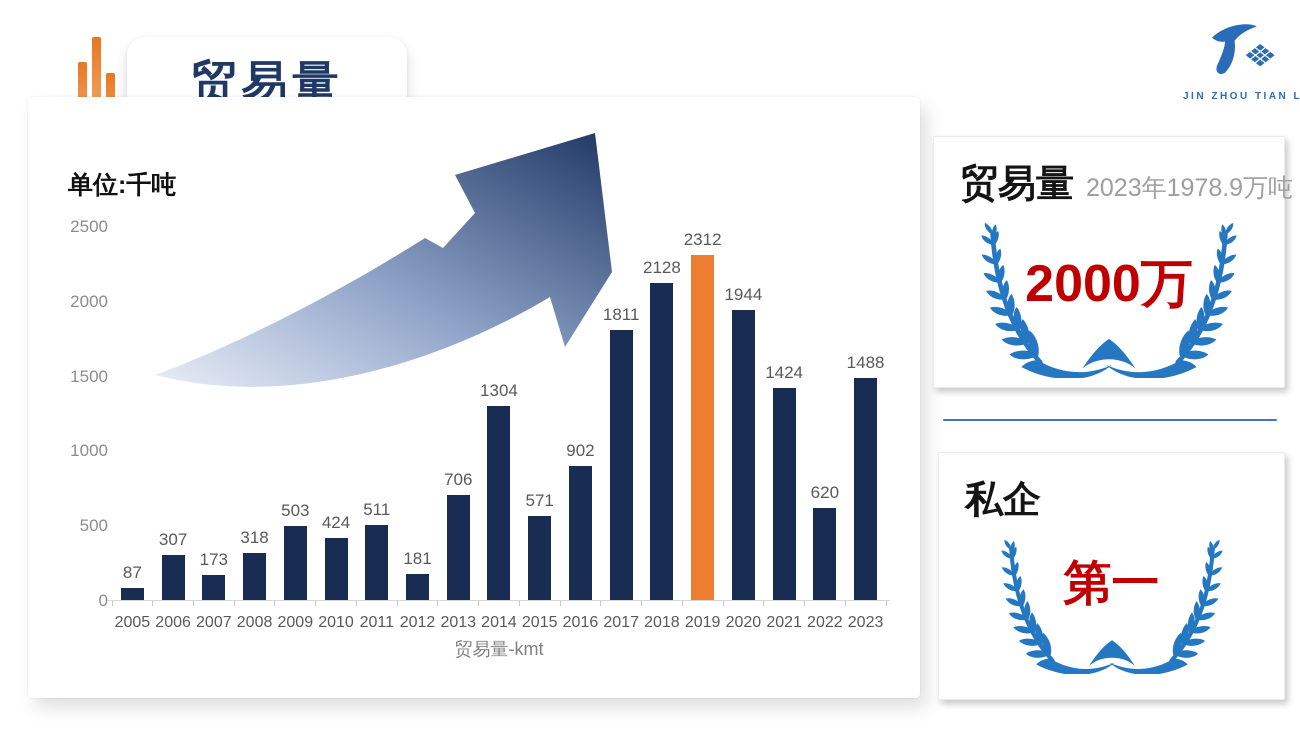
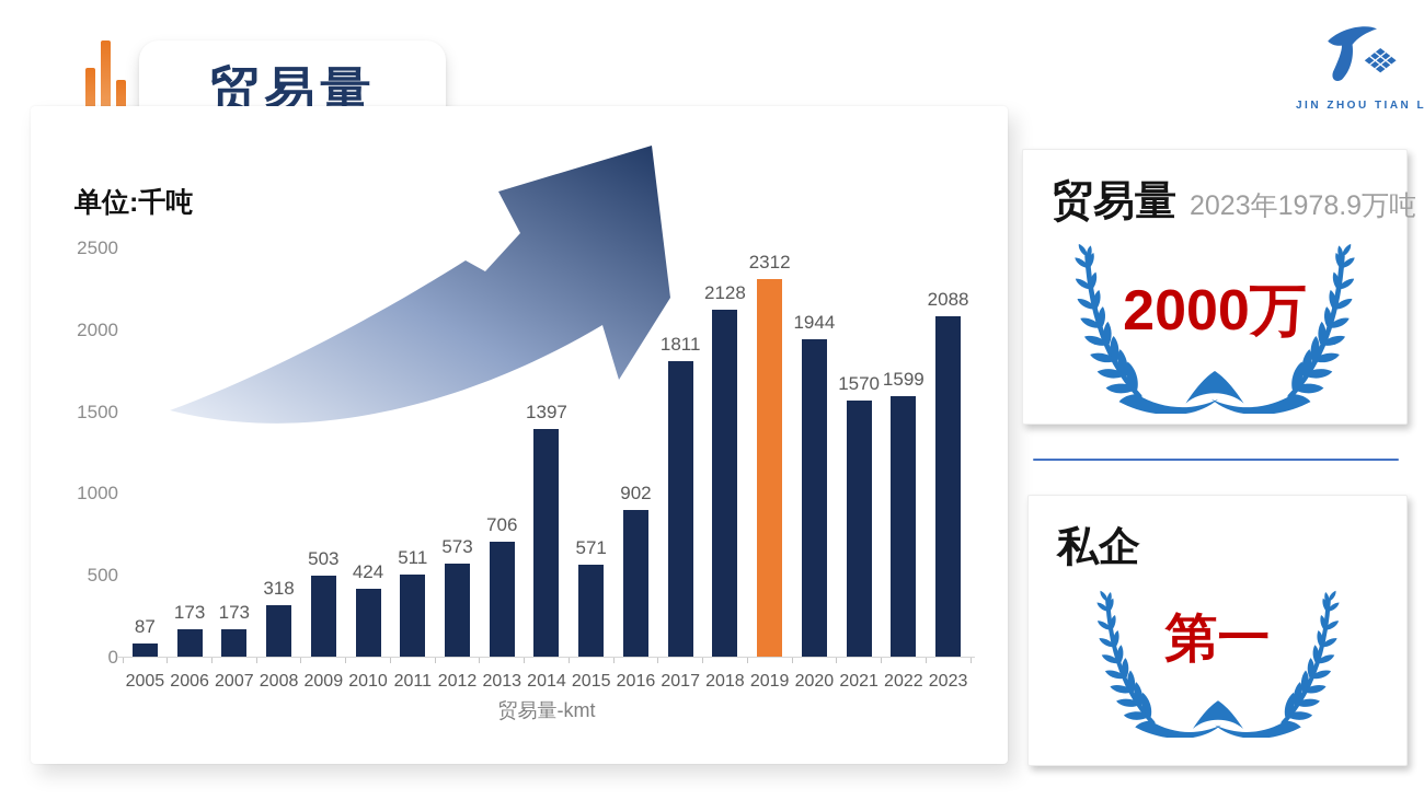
2006: 307 -> 173
2012: 181 -> 573
2014: 1304 -> 1397
2021: 1424 -> 1570
2022: 620 -> 1599
2023: 1488 -> 2088
